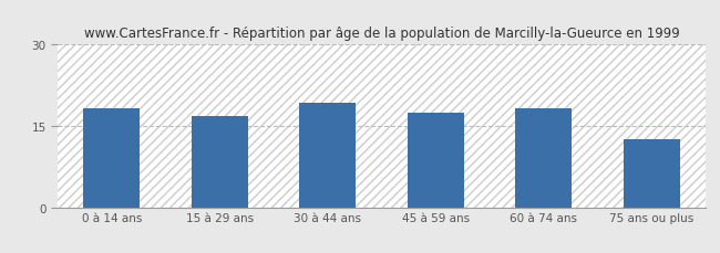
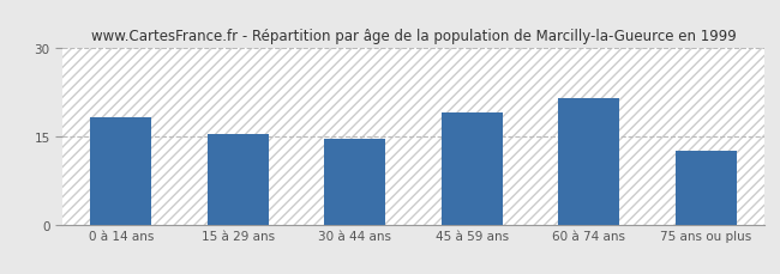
15 à 29 ans: 16.8 -> 15.5
30 à 44 ans: 19.2 -> 14.5
45 à 59 ans: 17.4 -> 19.0
60 à 74 ans: 18.2 -> 21.5
